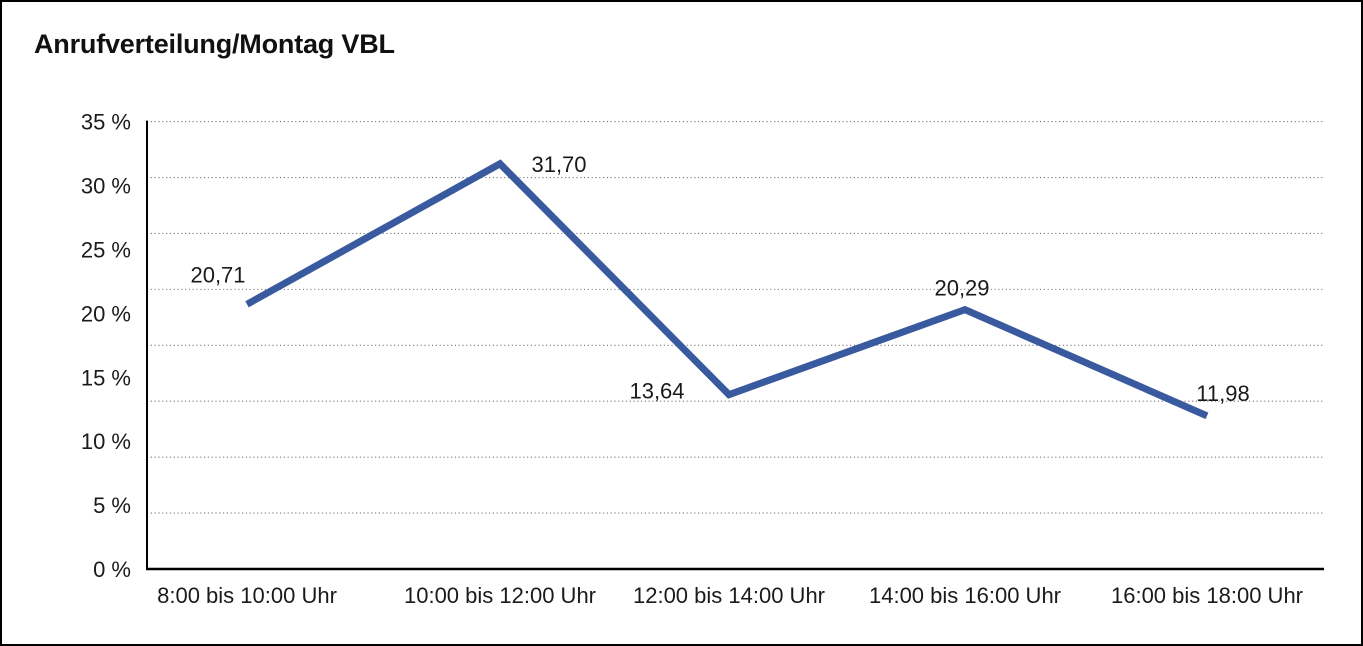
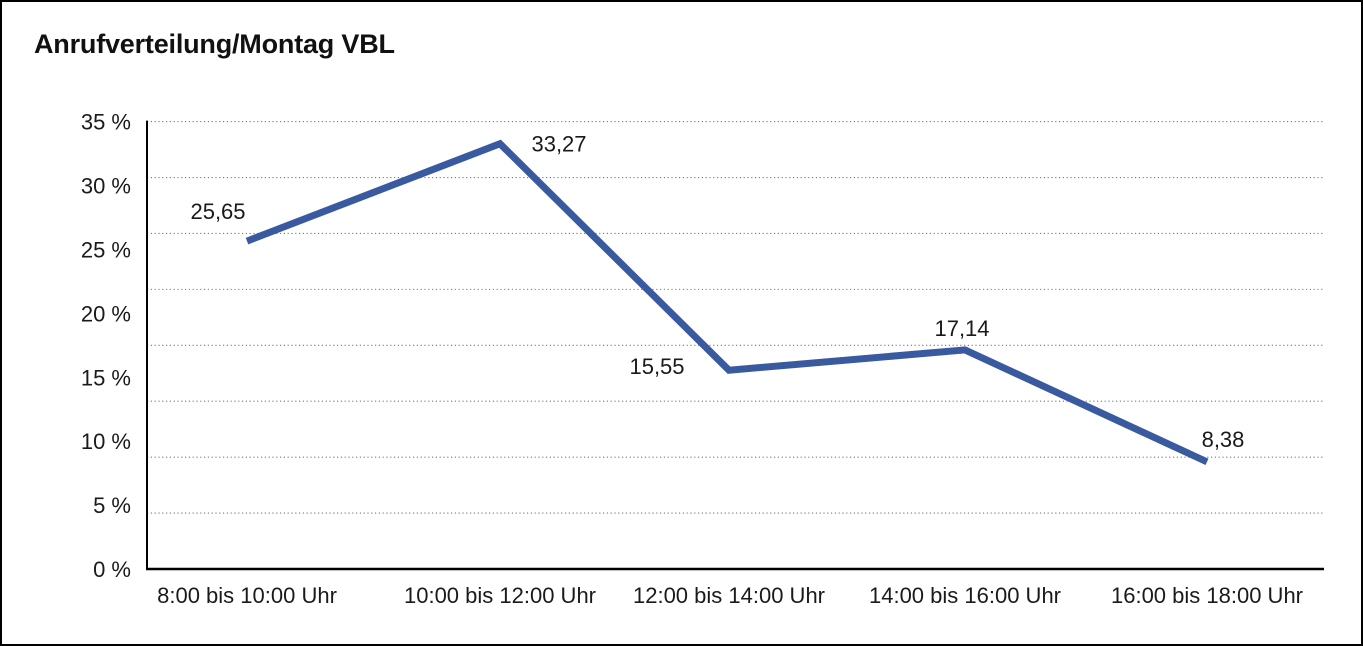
8:00 bis 10:00 Uhr: 20,71 -> 25,65
10:00 bis 12:00 Uhr: 31,70 -> 33,27
12:00 bis 14:00 Uhr: 13,64 -> 15,55
14:00 bis 16:00 Uhr: 20,29 -> 17,14
16:00 bis 18:00 Uhr: 11,98 -> 8,38
